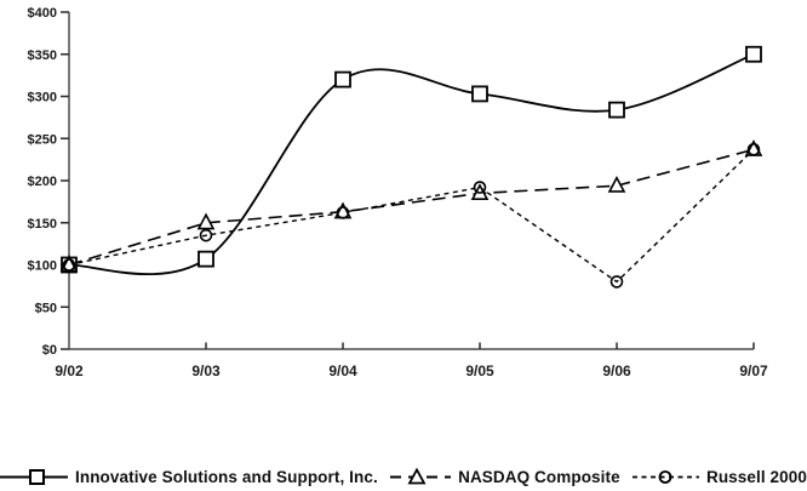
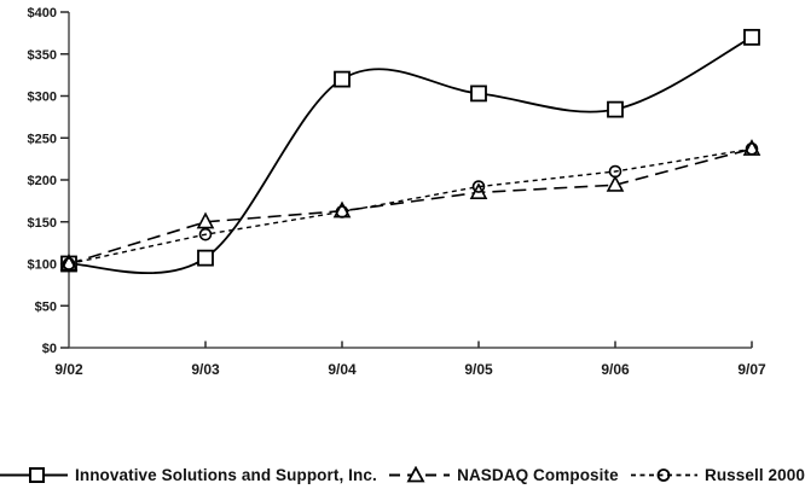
Russell 2000/9/06: $80 -> $210
Innovative Solutions and Support, Inc./9/07: $350 -> $370
